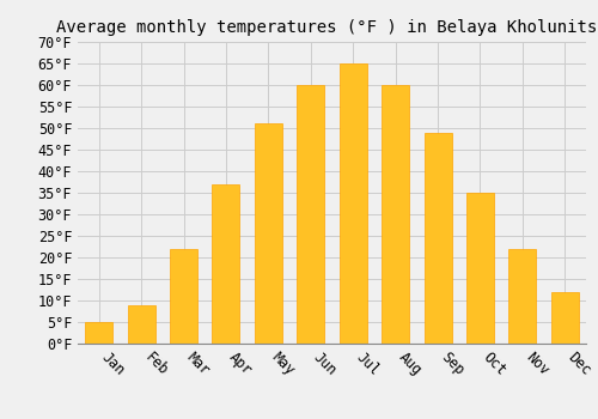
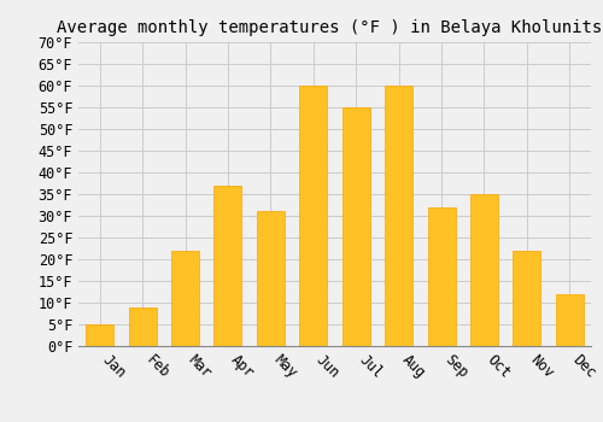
May: 51°F -> 31°F
Jul: 65°F -> 55°F
Sep: 49°F -> 32°F
